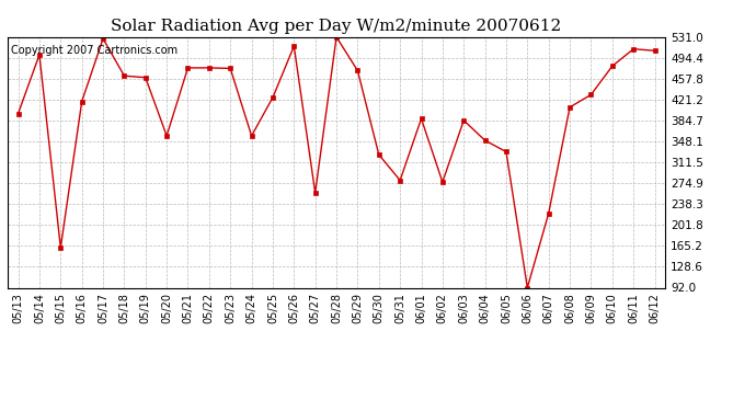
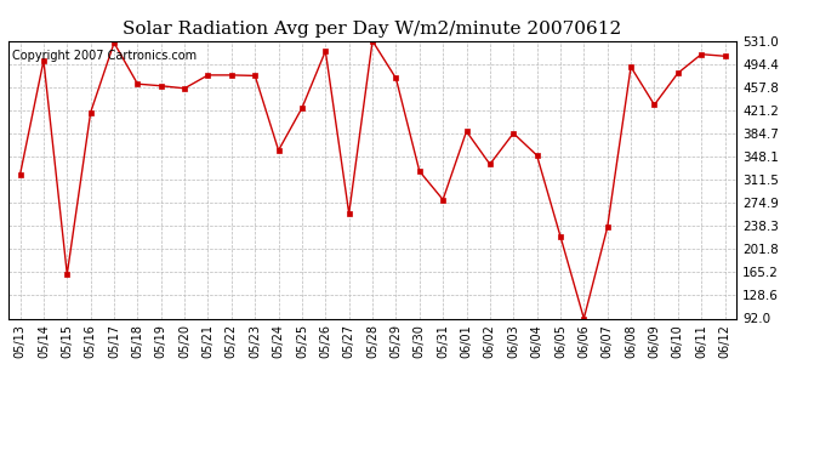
05/13: 397 -> 320
05/20: 358 -> 456
06/02: 277 -> 336
06/05: 330 -> 222
06/07: 222 -> 236
06/08: 408 -> 490
